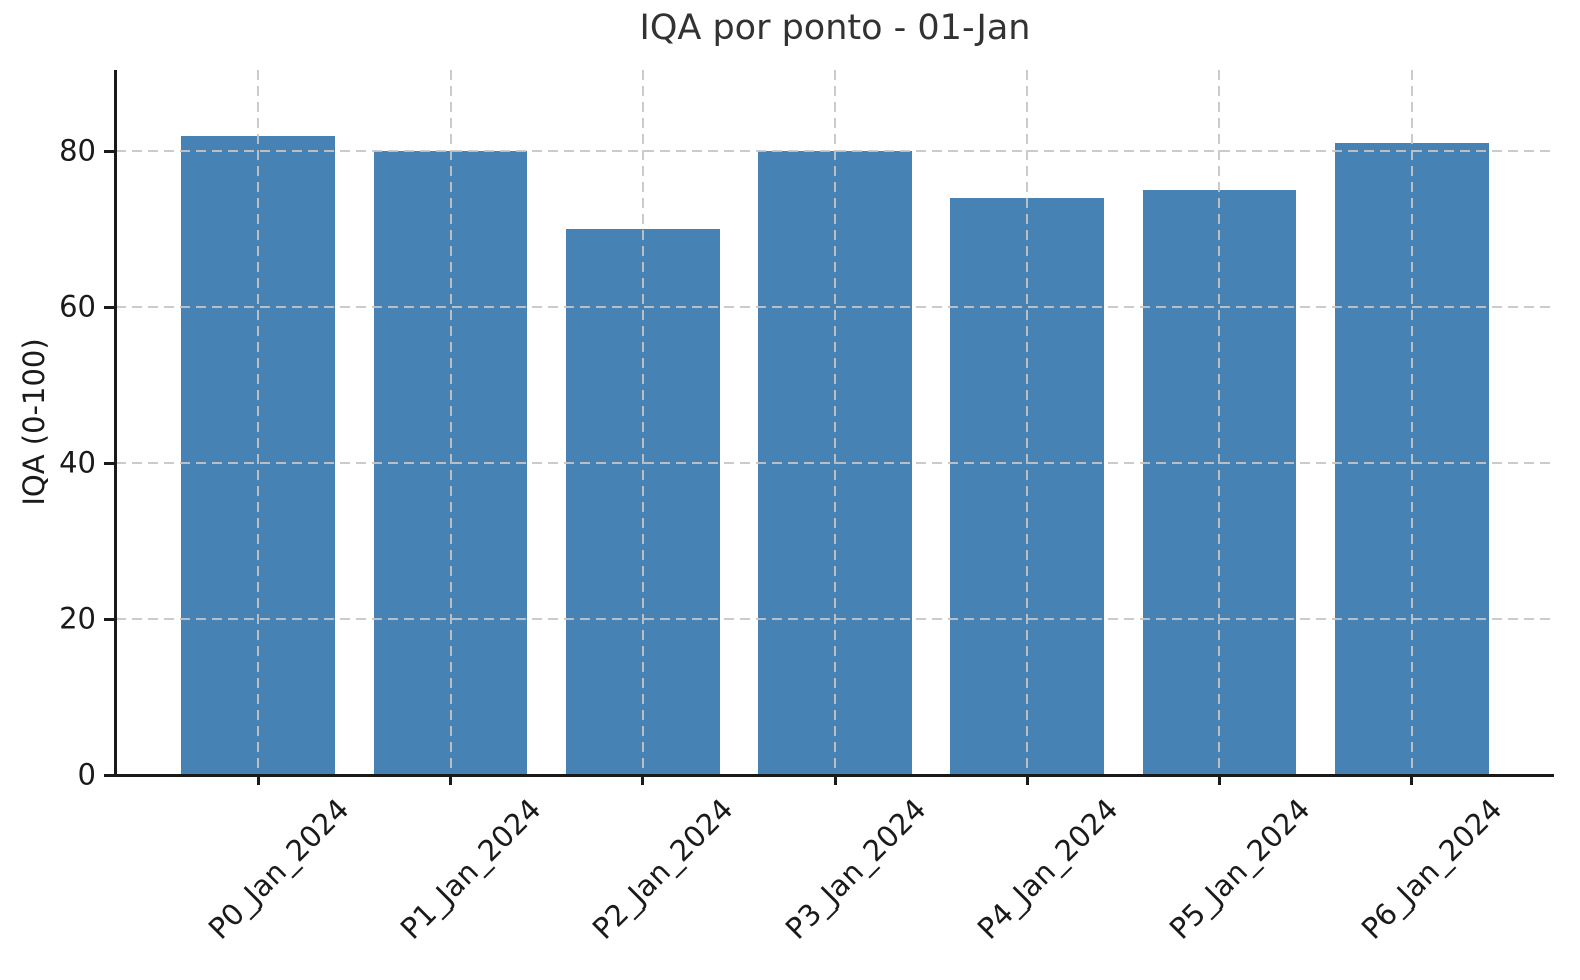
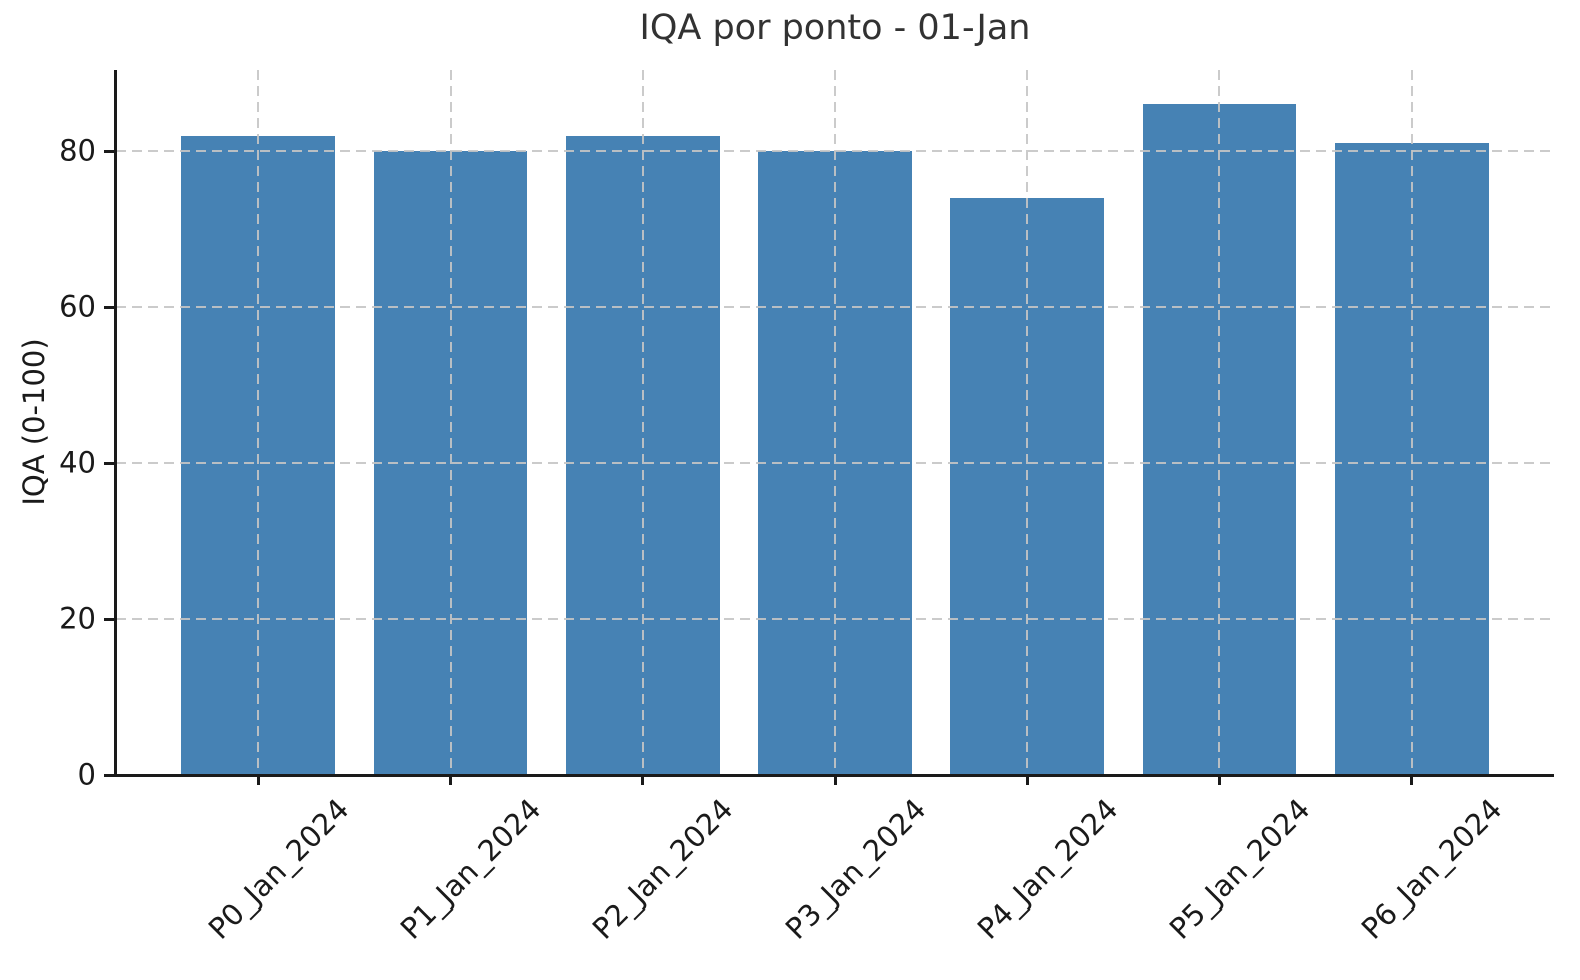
P2_Jan_2024: 70 -> 82
P5_Jan_2024: 75 -> 86
